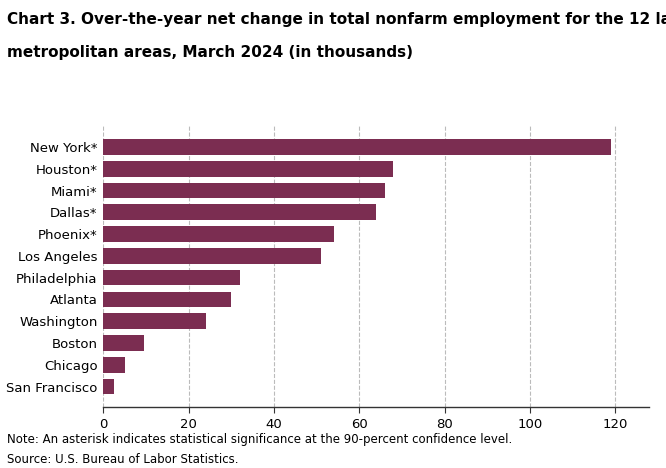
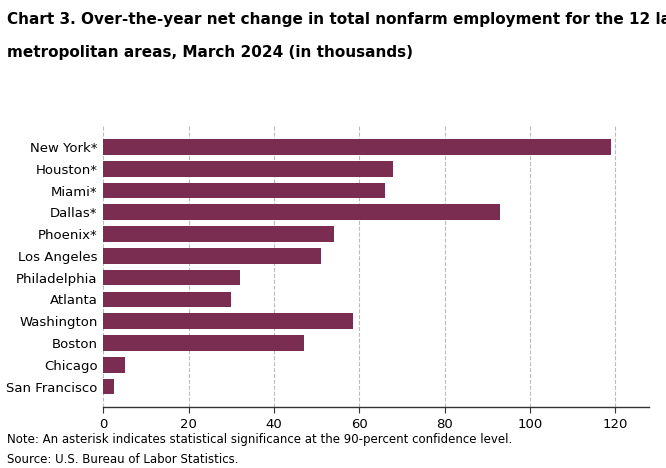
Dallas*: 64.0 -> 93.0
Washington: 24.0 -> 58.5
Boston: 9.5 -> 47.0
